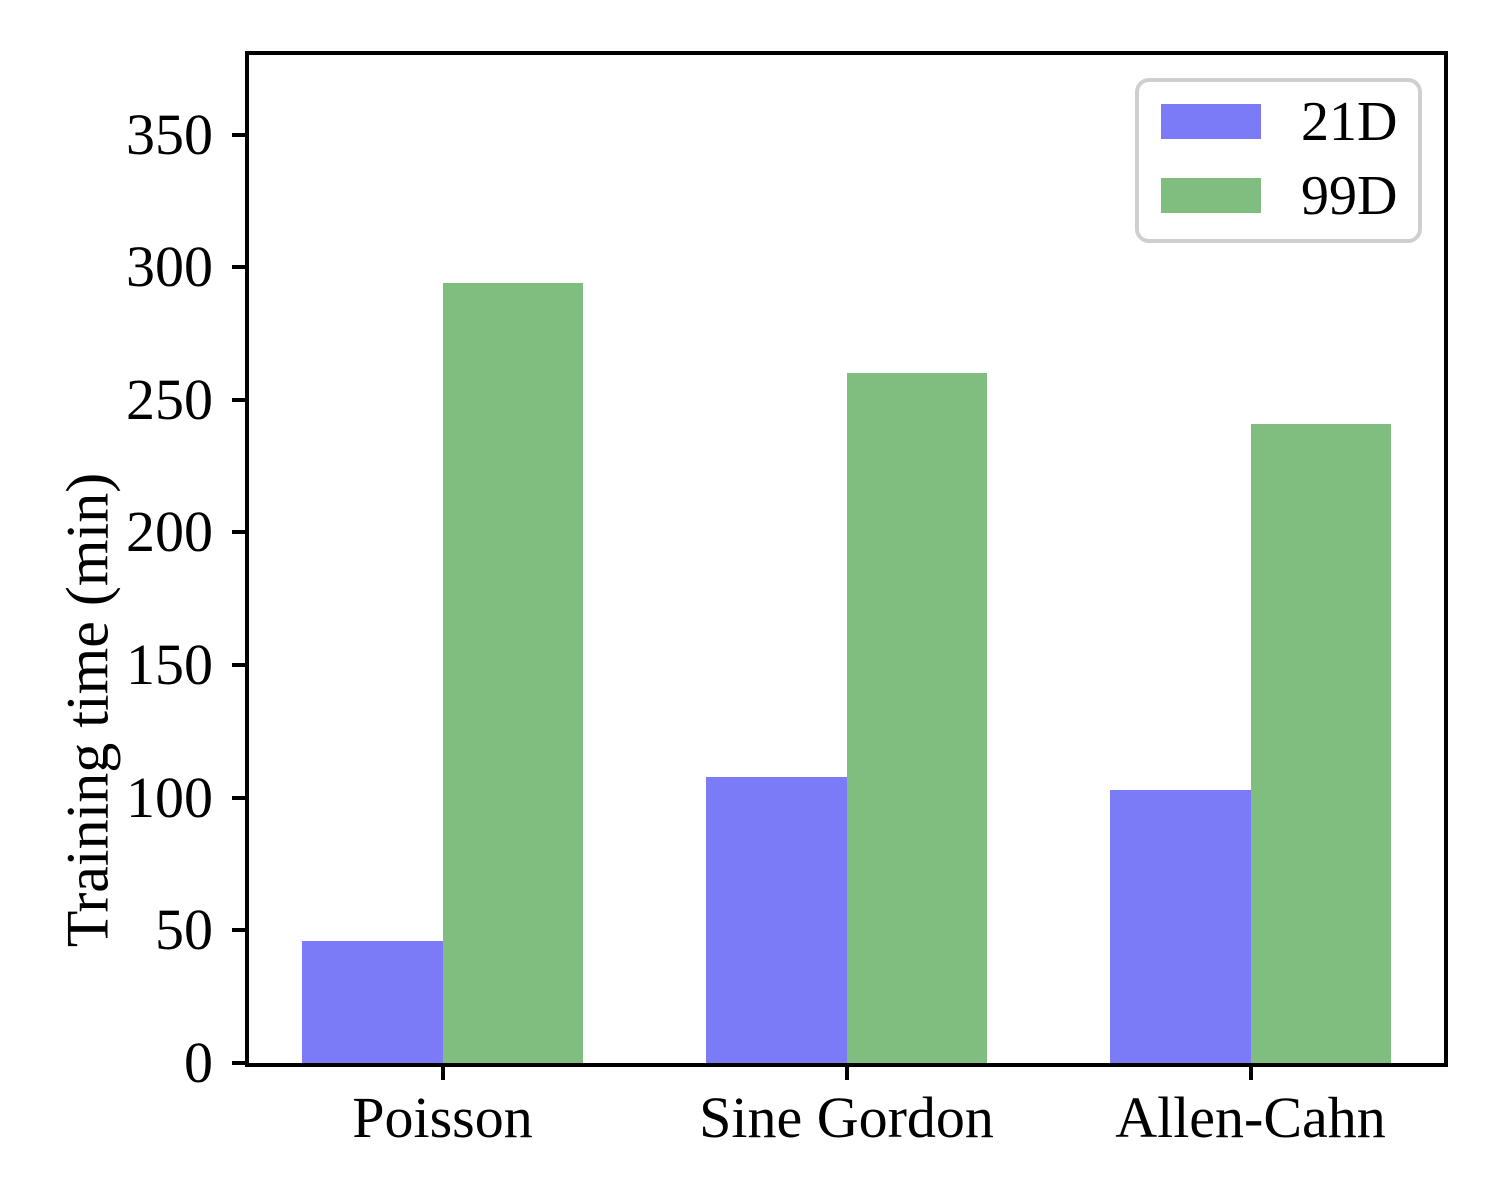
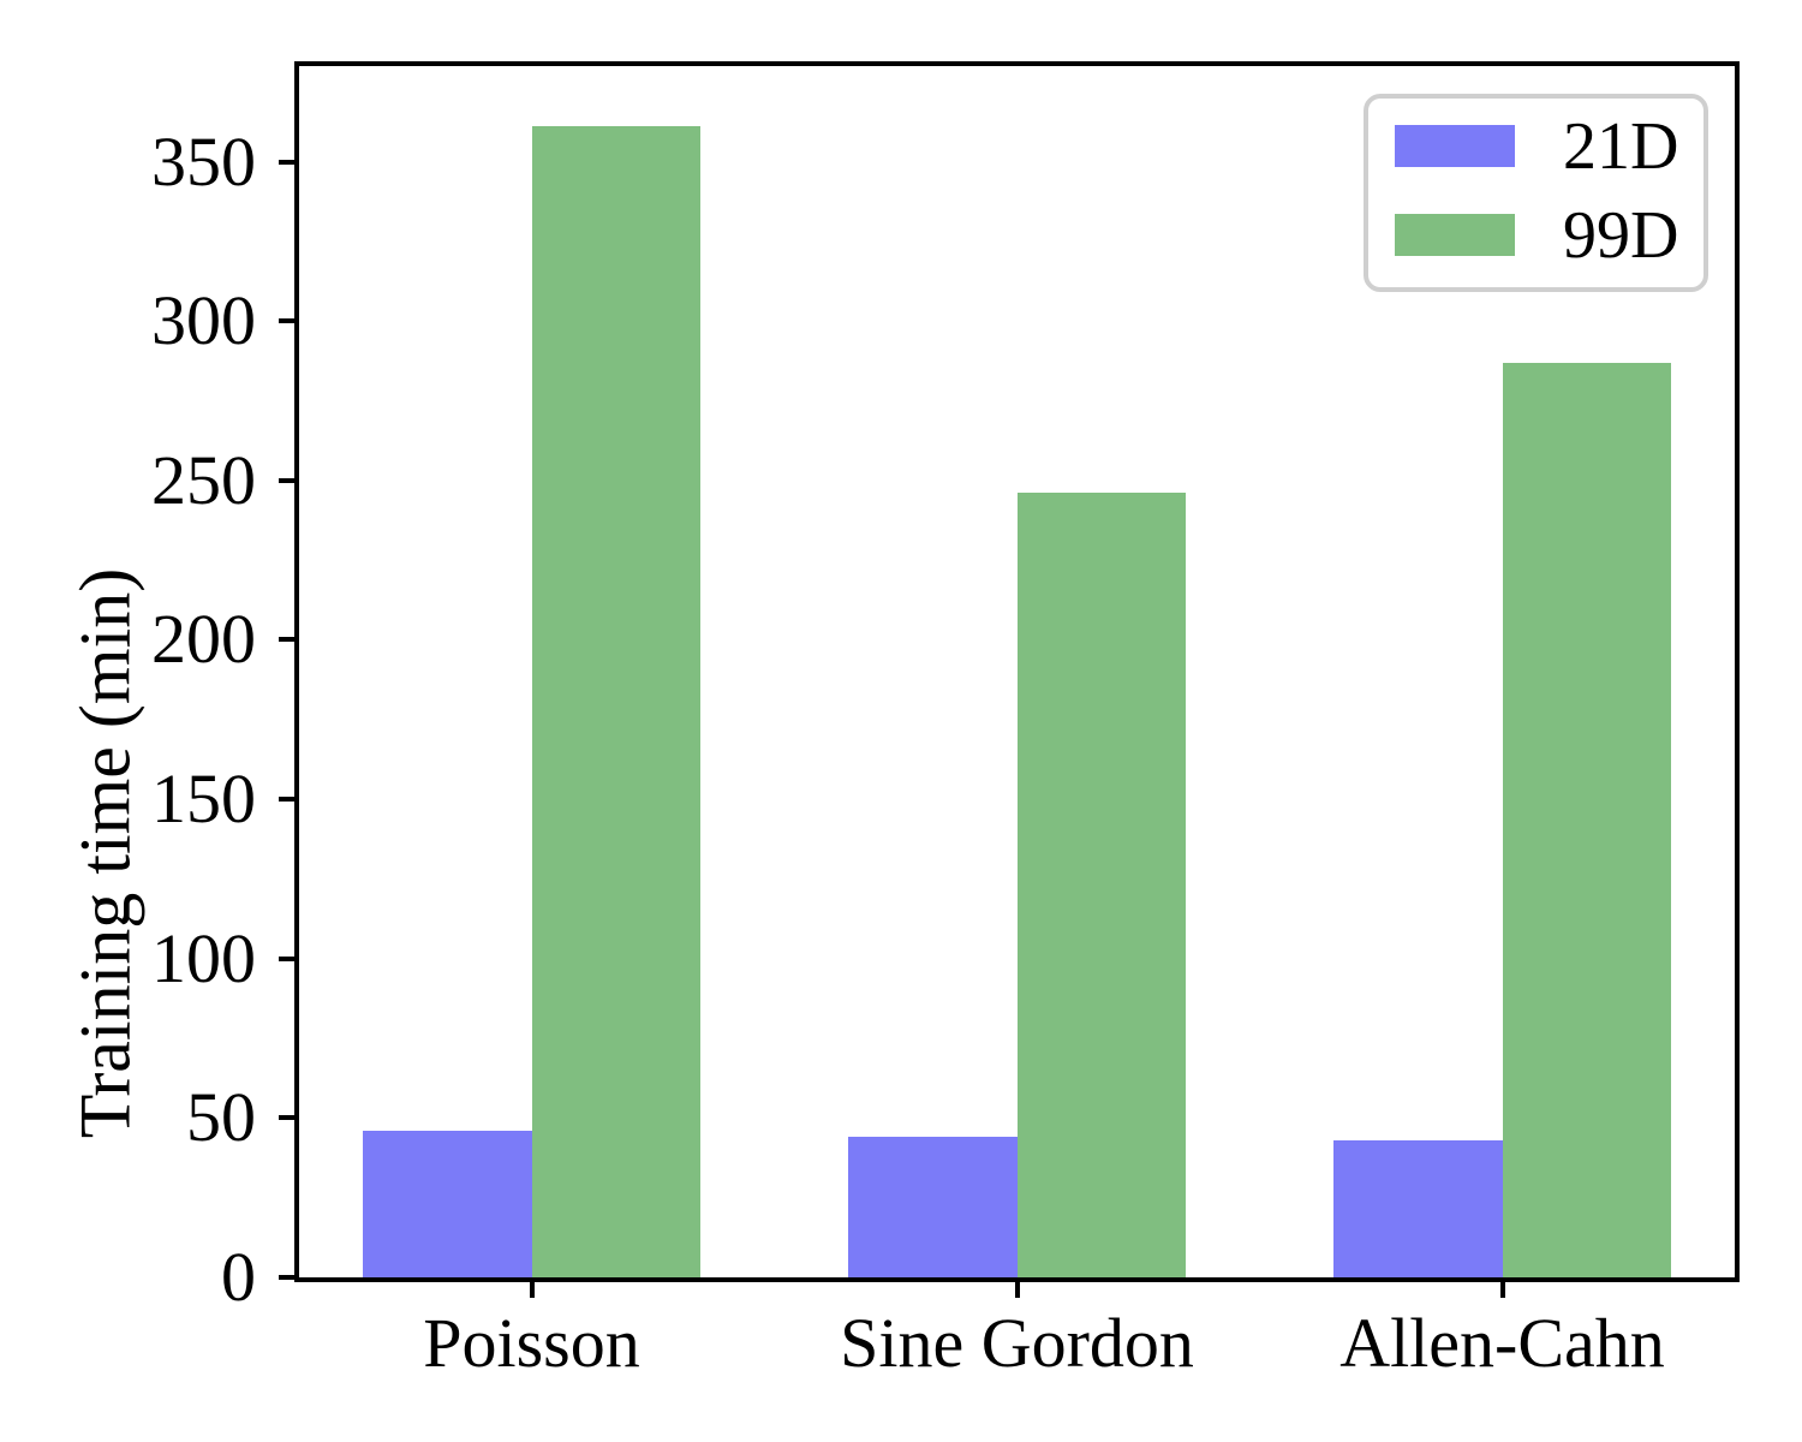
99D/Poisson: 294 -> 361
21D/Sine Gordon: 108 -> 44
99D/Sine Gordon: 260 -> 246
21D/Allen-Cahn: 103 -> 43
99D/Allen-Cahn: 241 -> 287
